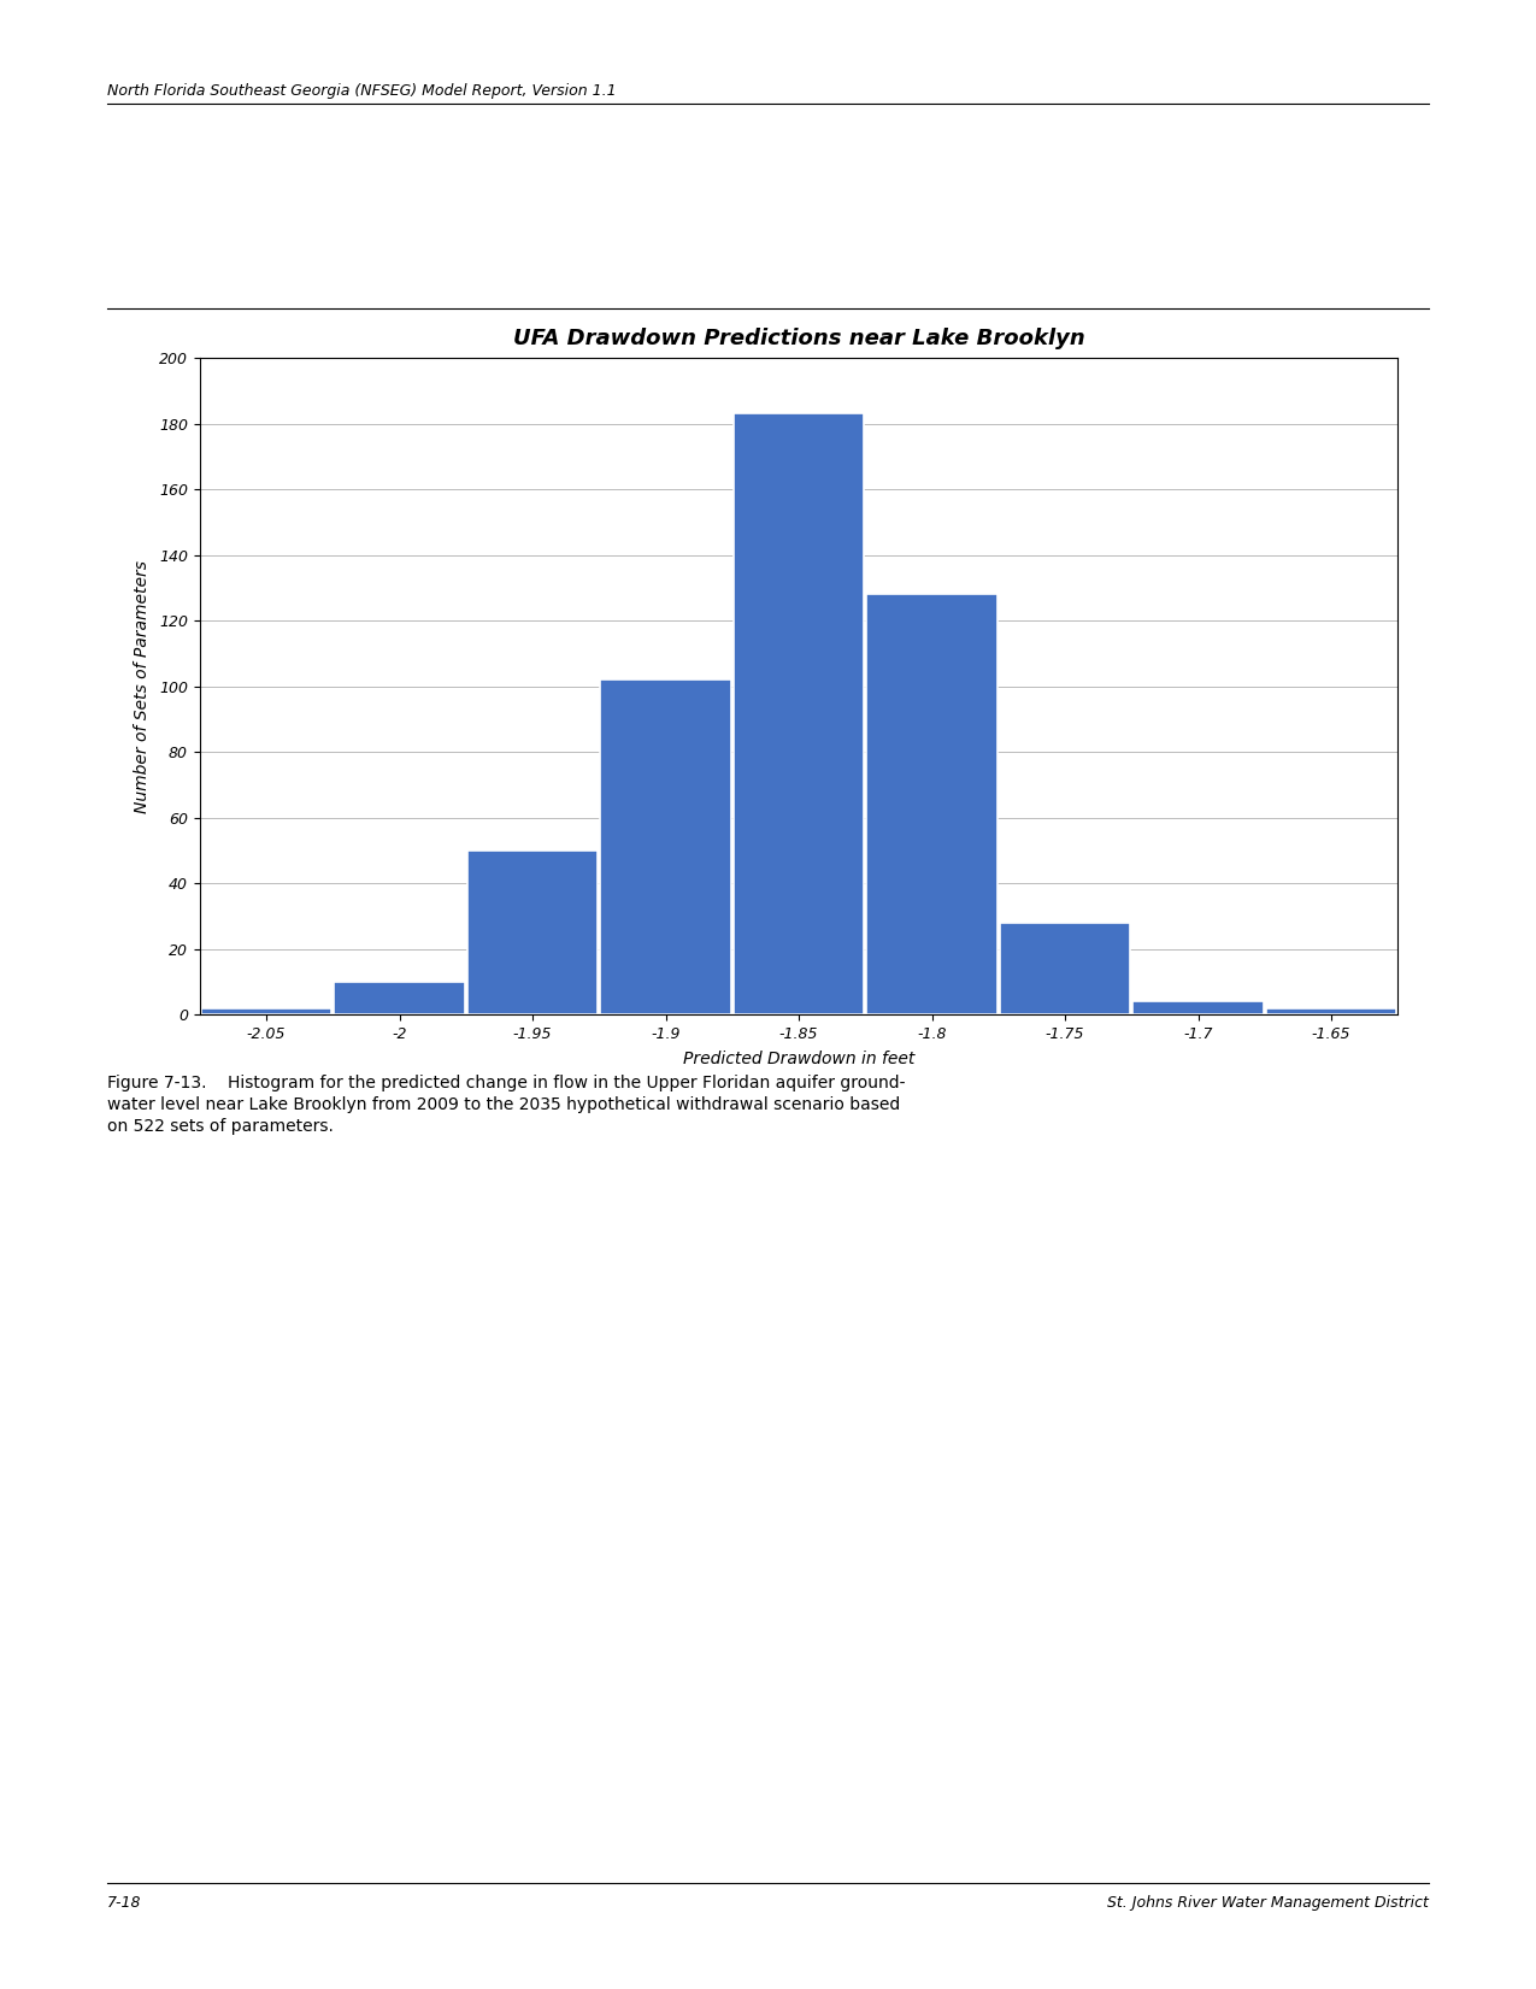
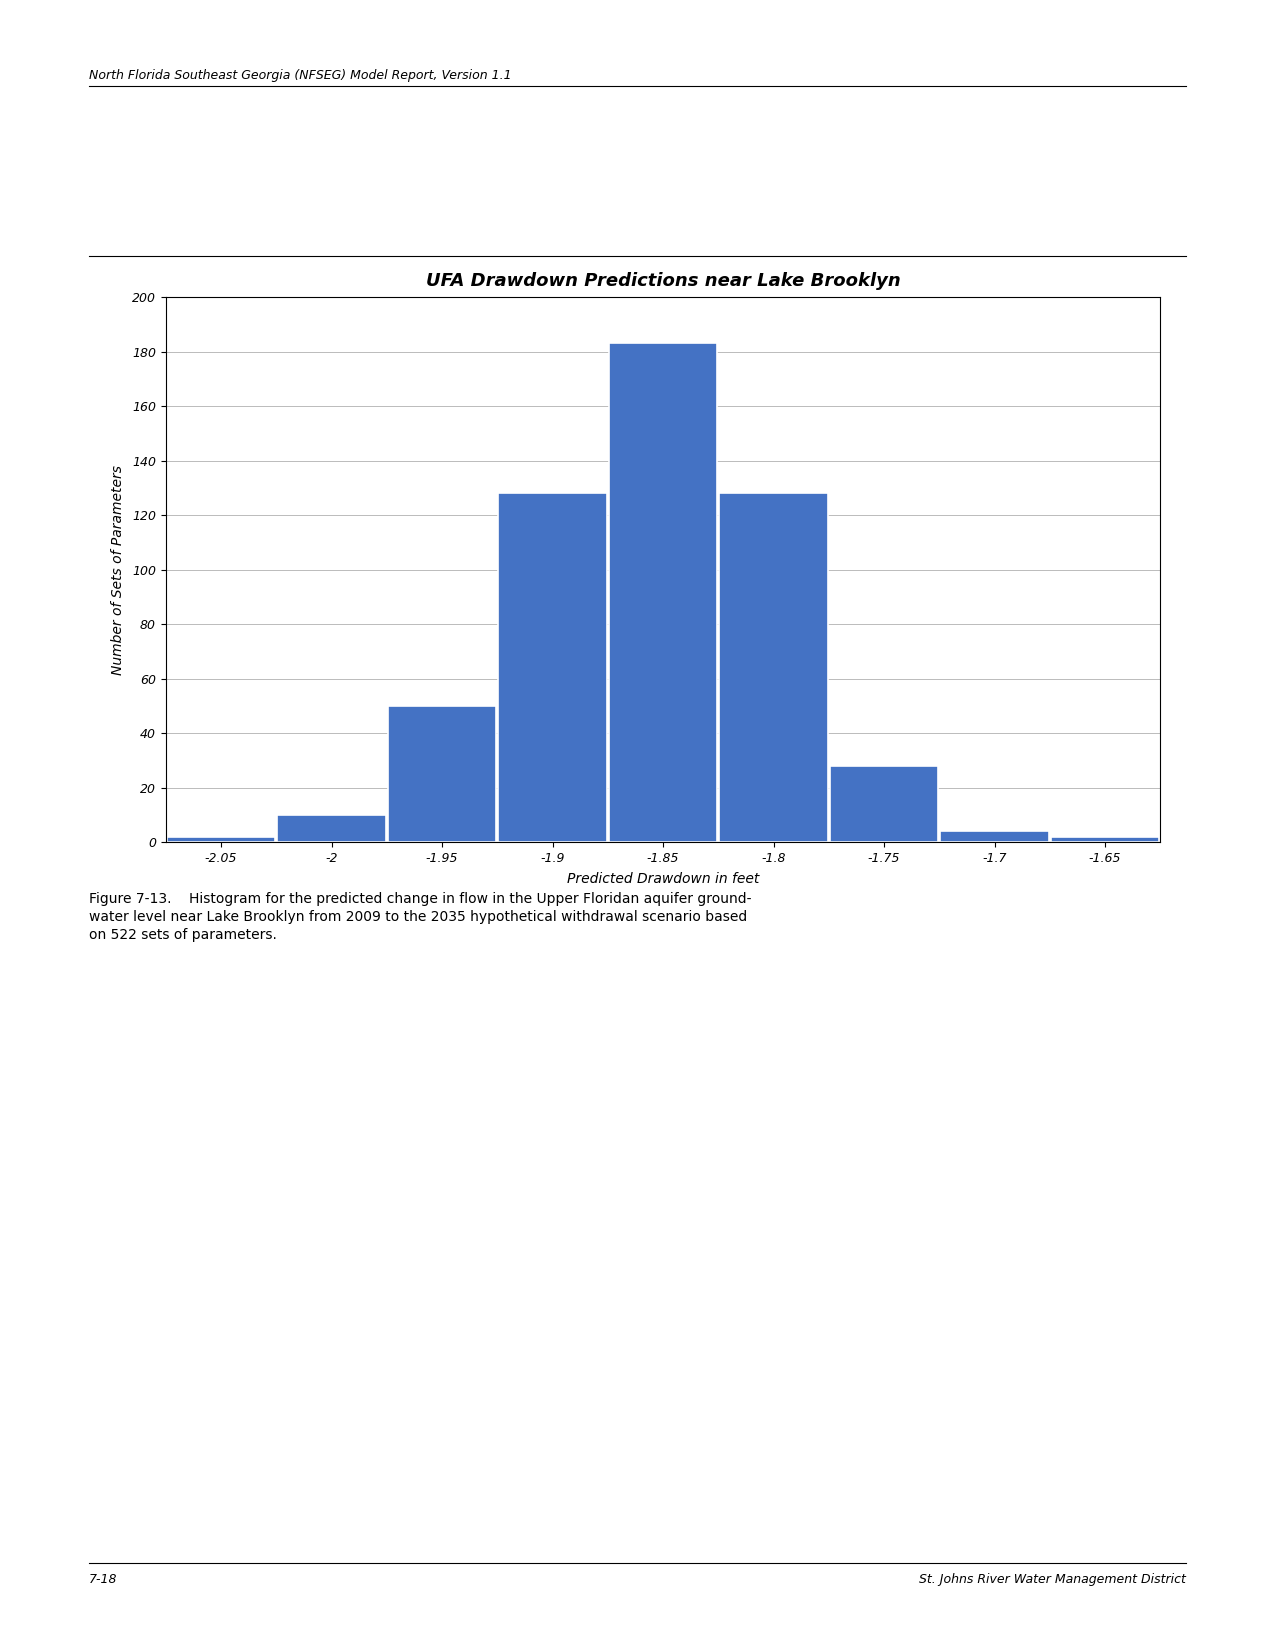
-1.9: 102 -> 128
